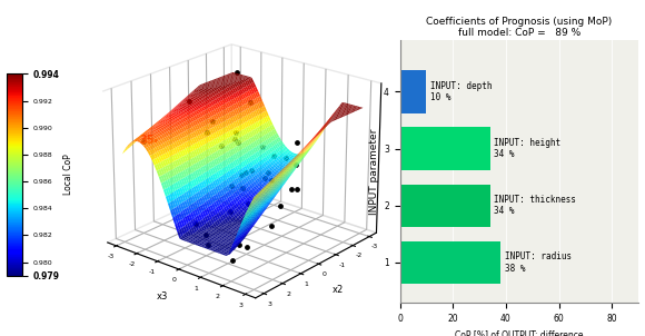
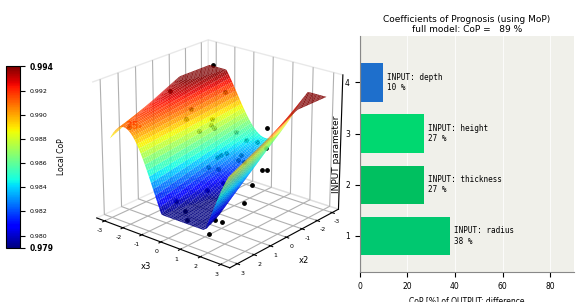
3: 34 -> 27
2: 34 -> 27
